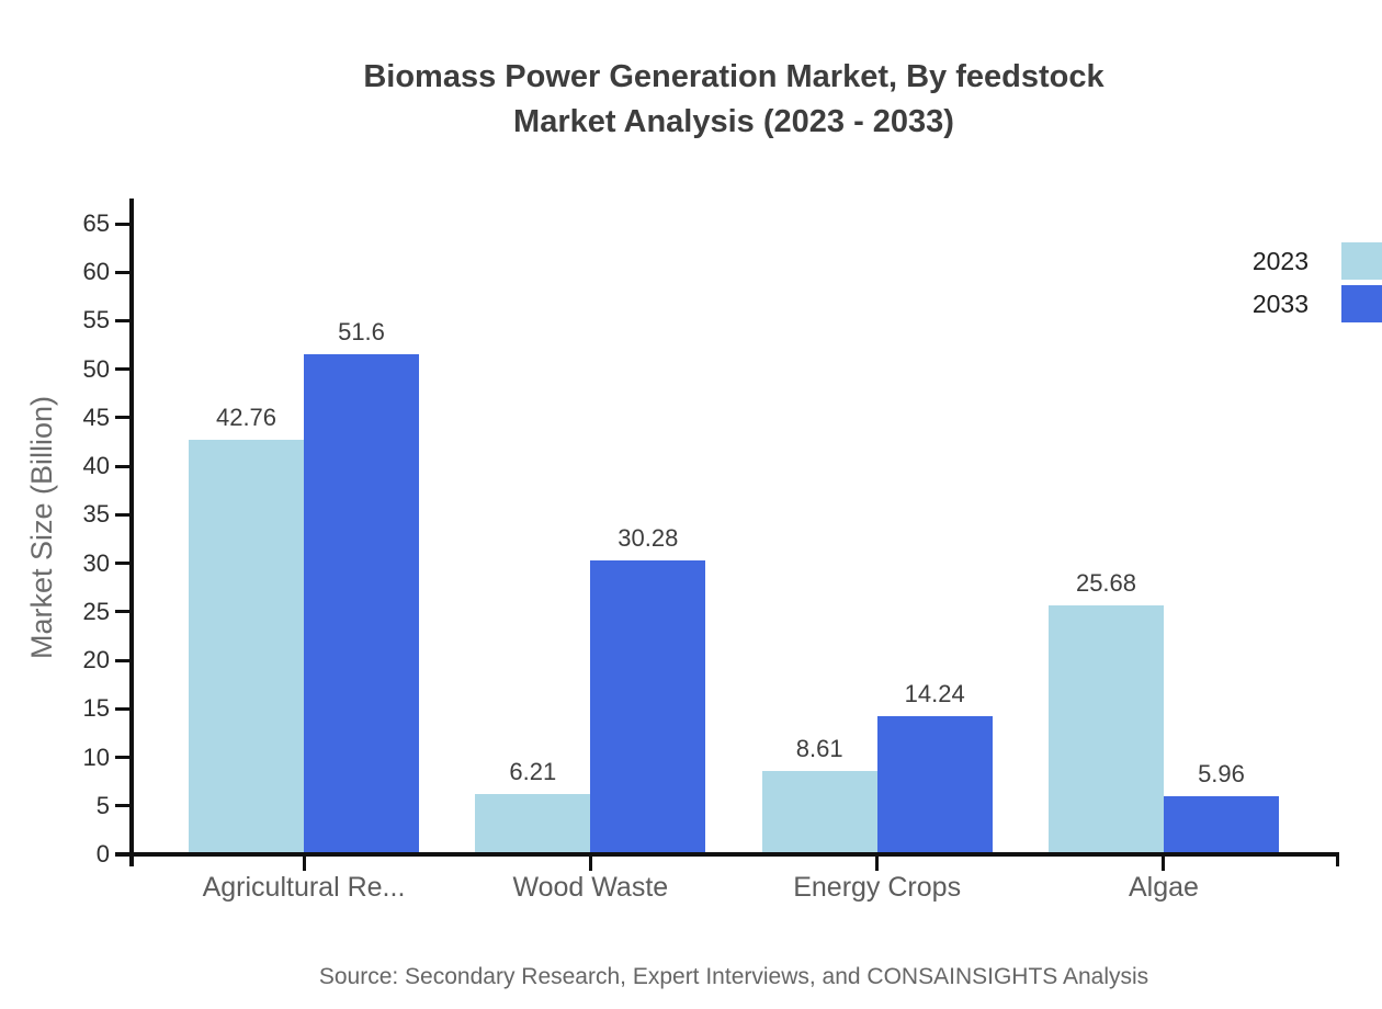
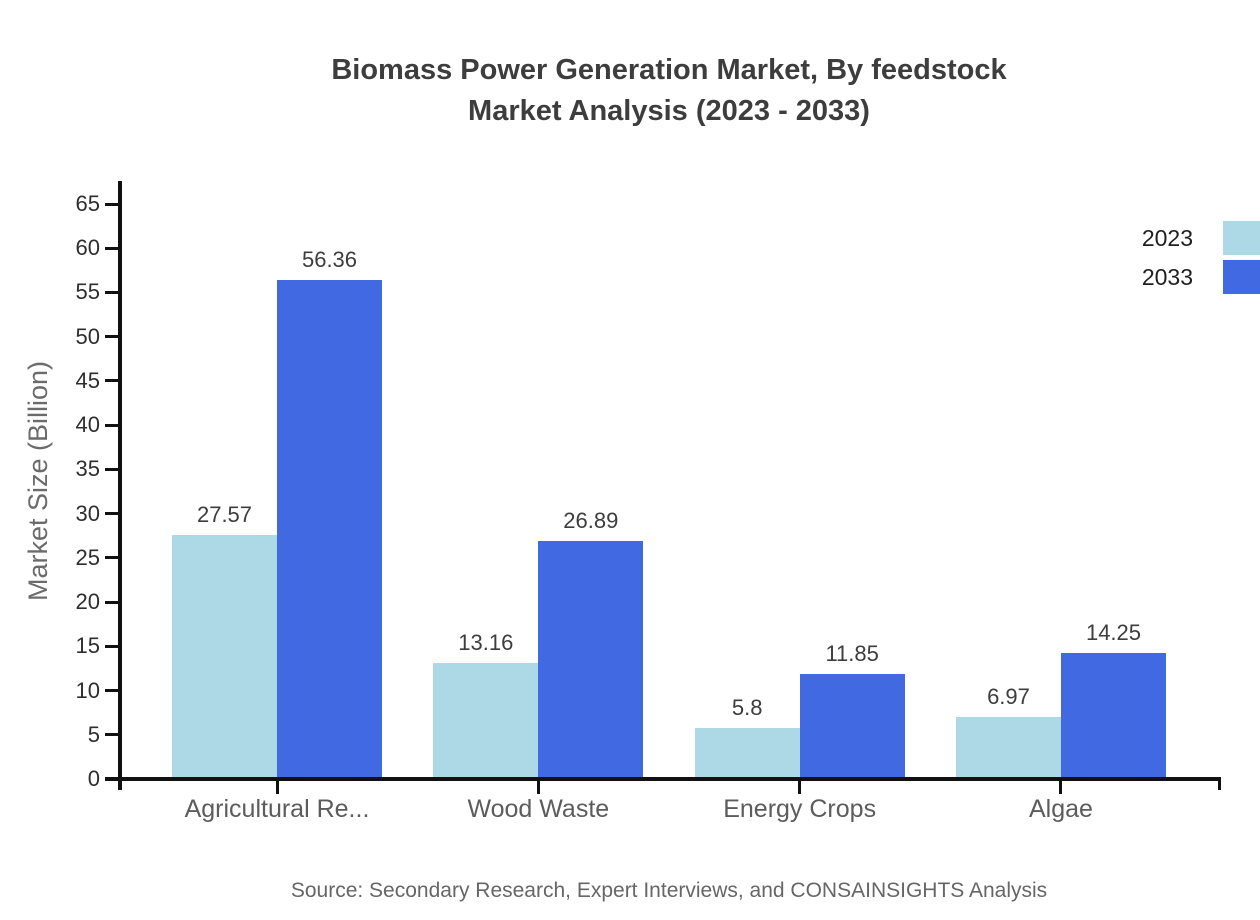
2023/Agricultural Re...: 42.76 -> 27.57
2033/Agricultural Re...: 51.6 -> 56.36
2023/Wood Waste: 6.21 -> 13.16
2033/Wood Waste: 30.28 -> 26.89
2023/Energy Crops: 8.61 -> 5.8
2033/Energy Crops: 14.24 -> 11.85
2023/Algae: 25.68 -> 6.97
2033/Algae: 5.96 -> 14.25
